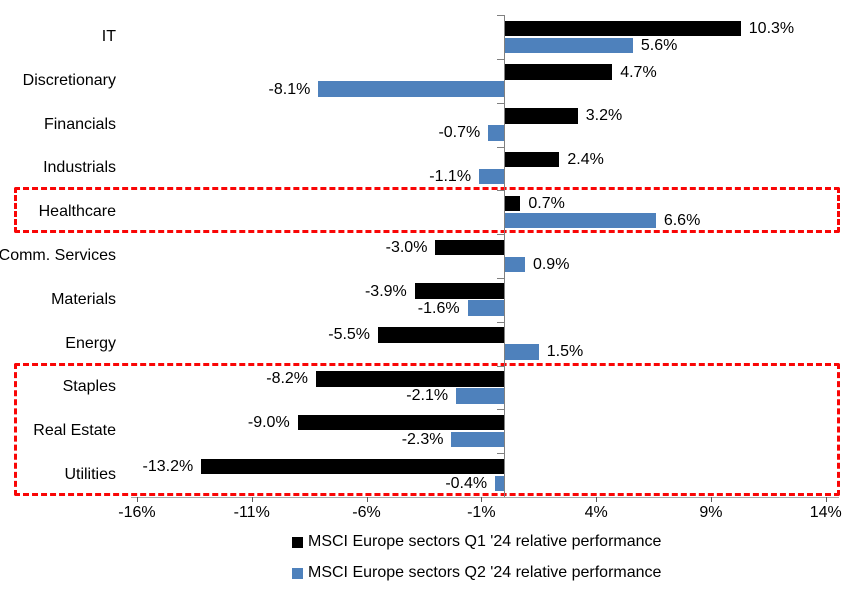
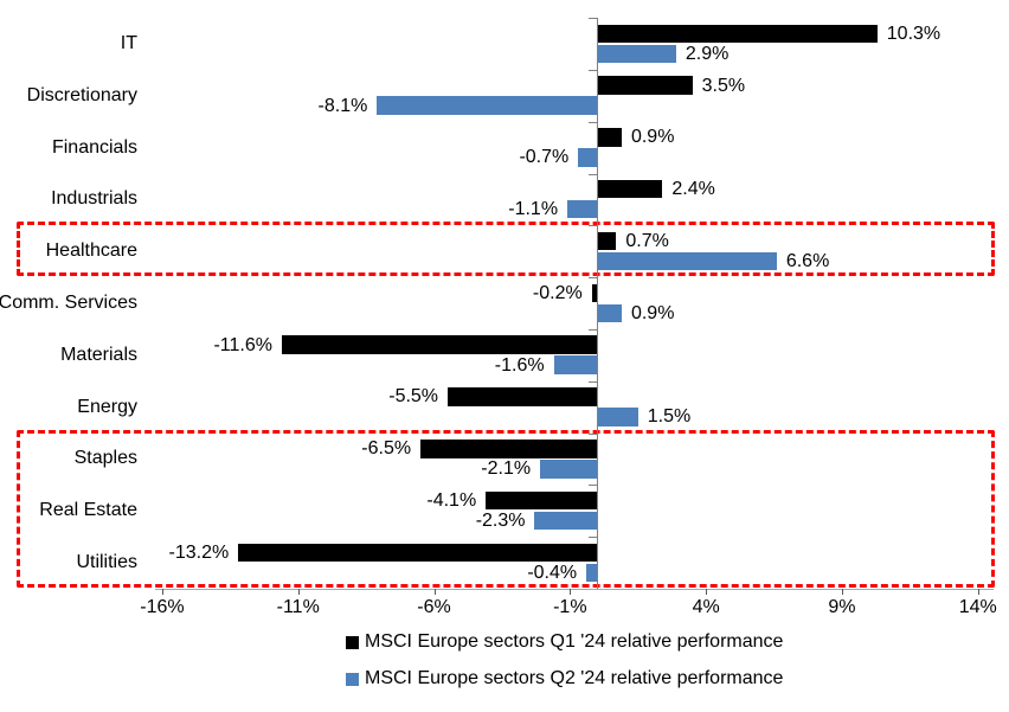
MSCI Europe sectors Q2 '24 relative performance/IT: 5.6% -> 2.9%
MSCI Europe sectors Q1 '24 relative performance/Discretionary: 4.7% -> 3.5%
MSCI Europe sectors Q1 '24 relative performance/Financials: 3.2% -> 0.9%
MSCI Europe sectors Q1 '24 relative performance/Comm. Services: -3.0% -> -0.2%
MSCI Europe sectors Q1 '24 relative performance/Materials: -3.9% -> -11.6%
MSCI Europe sectors Q1 '24 relative performance/Staples: -8.2% -> -6.5%
MSCI Europe sectors Q1 '24 relative performance/Real Estate: -9.0% -> -4.1%
